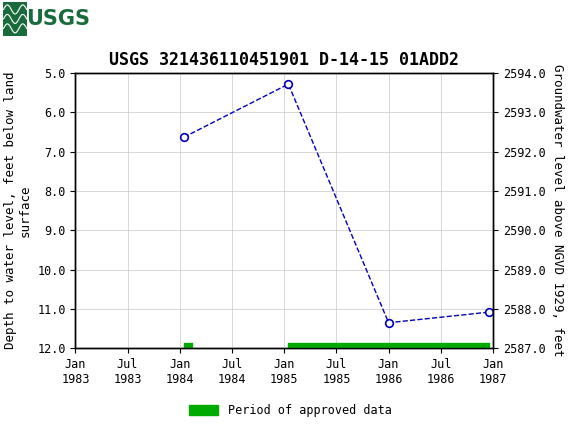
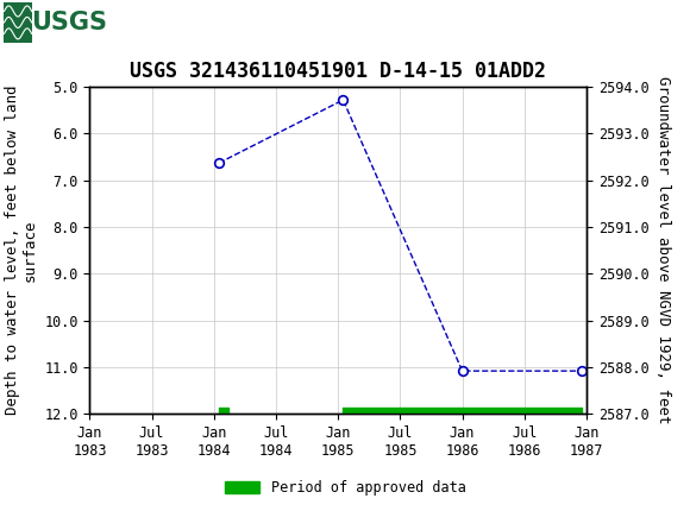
USGS 321436110451901 D-14-15 01ADD2/Jan 1986: 11.35 -> 11.08
